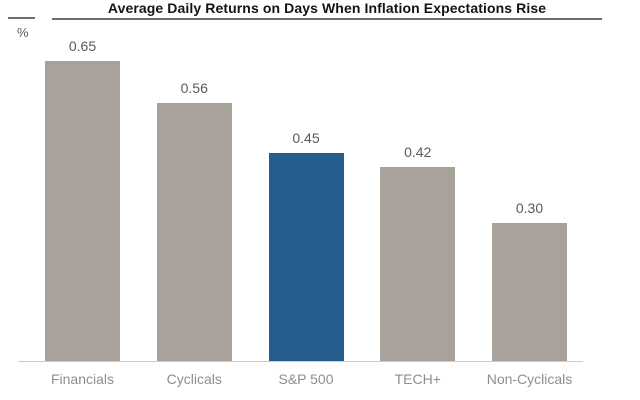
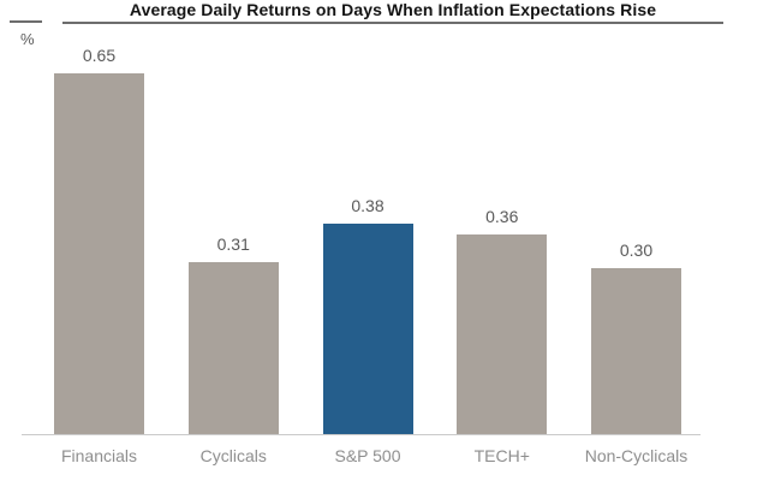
Cyclicals: 0.56 -> 0.31
S&P 500: 0.45 -> 0.38
TECH+: 0.42 -> 0.36
